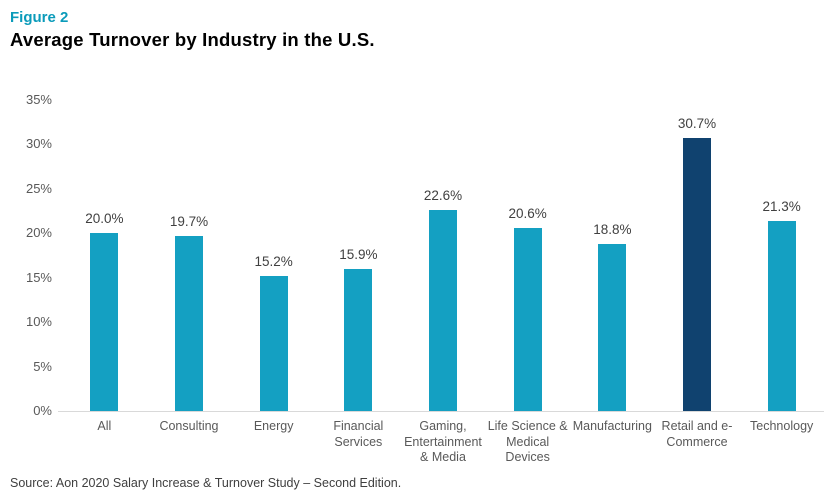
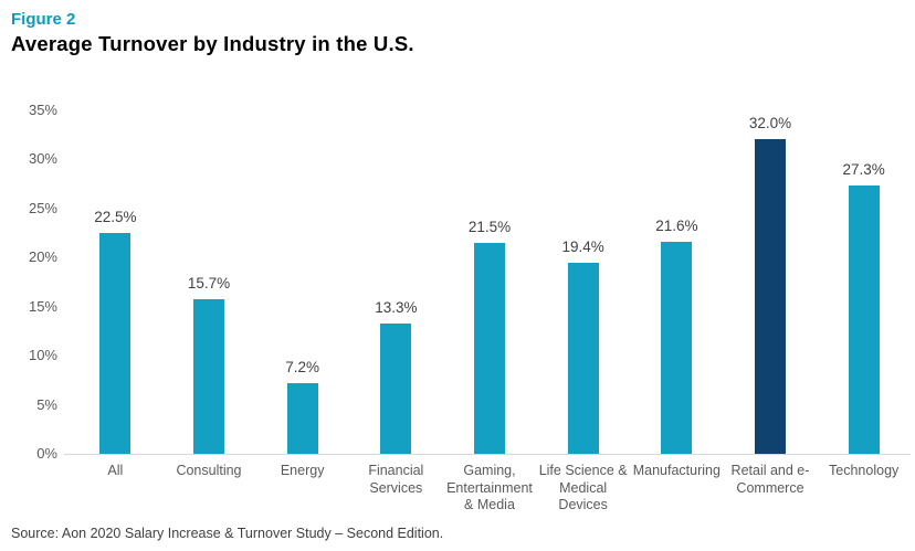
All: 20.0% -> 22.5%
Consulting: 19.7% -> 15.7%
Energy: 15.2% -> 7.2%
Financial Services: 15.9% -> 13.3%
Gaming, Entertainment & Media: 22.6% -> 21.5%
Life Science & Medical Devices: 20.6% -> 19.4%
Manufacturing: 18.8% -> 21.6%
Retail and e-Commerce: 30.7% -> 32.0%
Technology: 21.3% -> 27.3%
